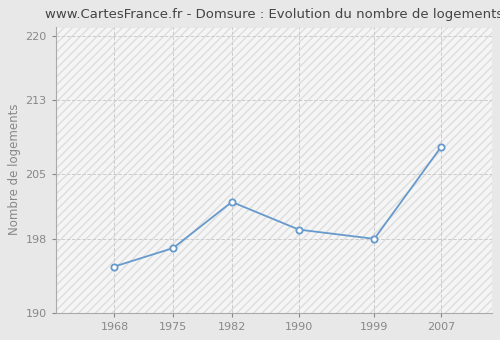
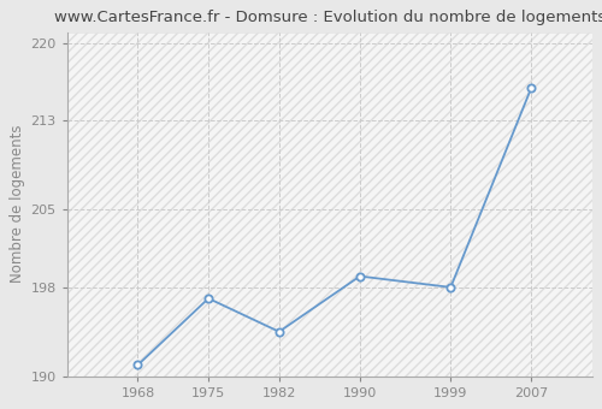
1968: 195 -> 191
1982: 202 -> 194
2007: 208 -> 216
